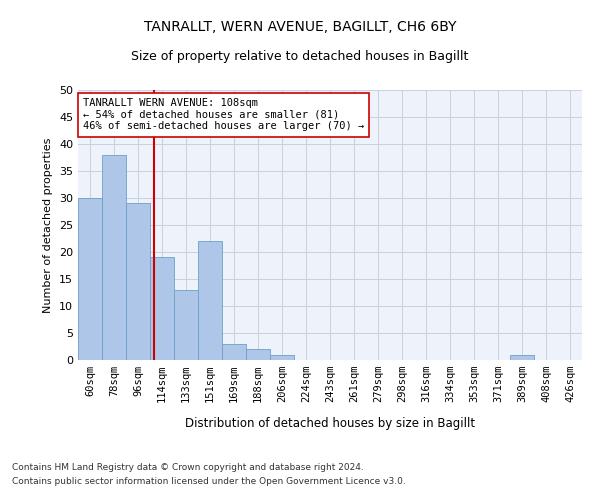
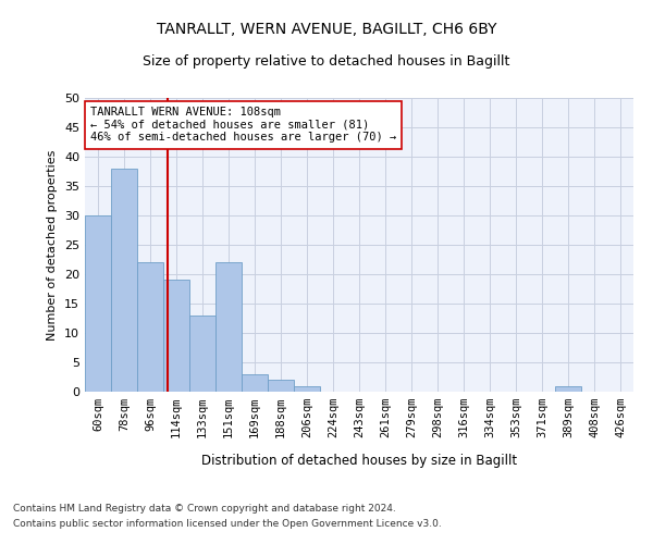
96sqm: 29 -> 22
